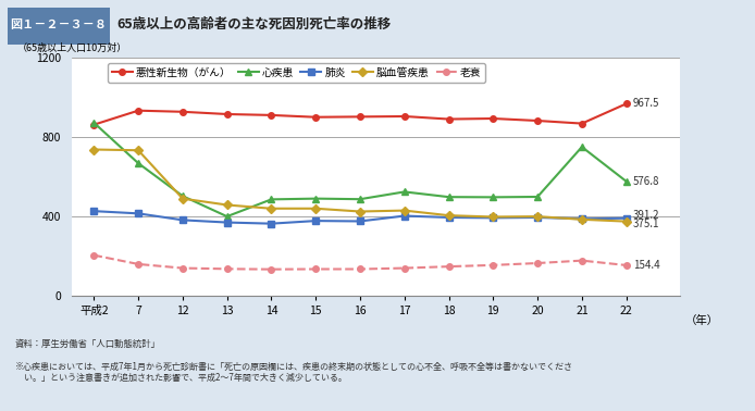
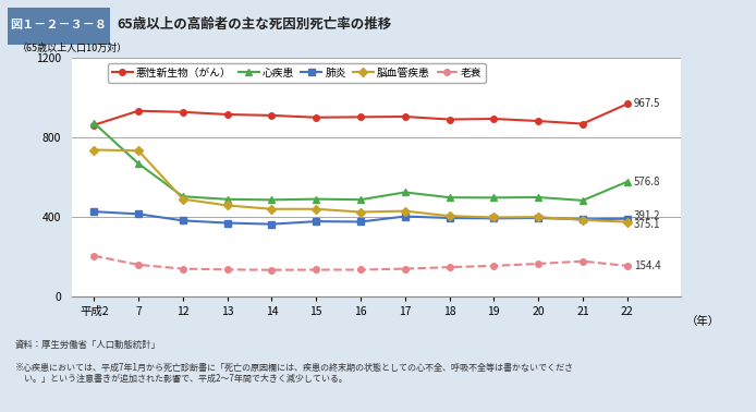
心疾患/13: 400 -> 490
心疾患/21: 750 -> 480
